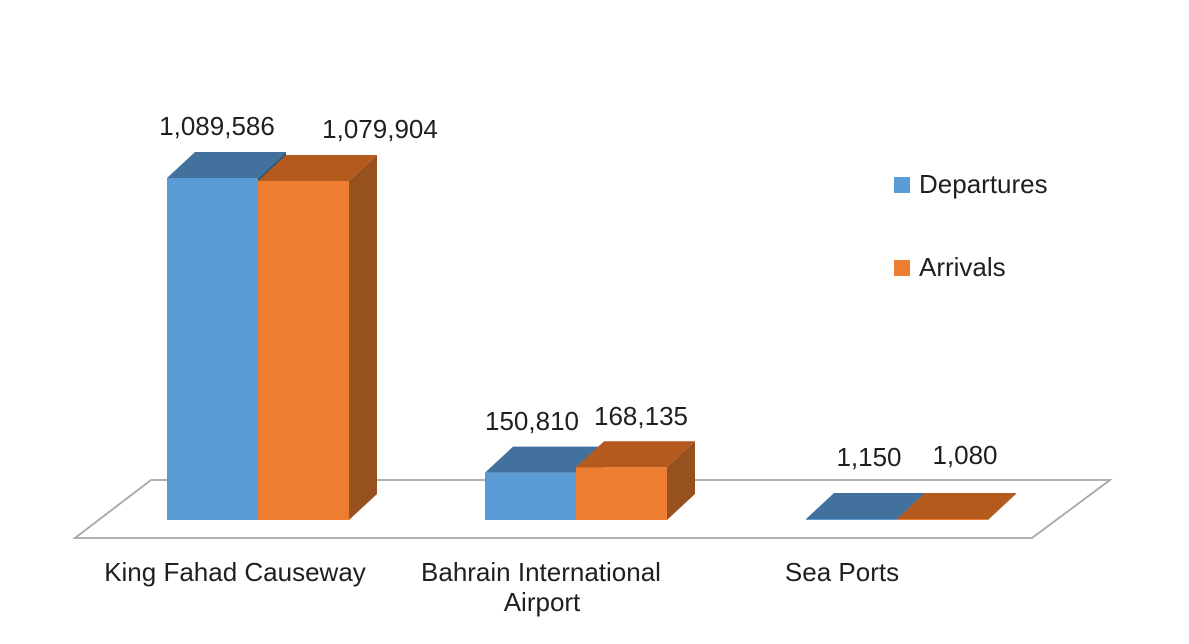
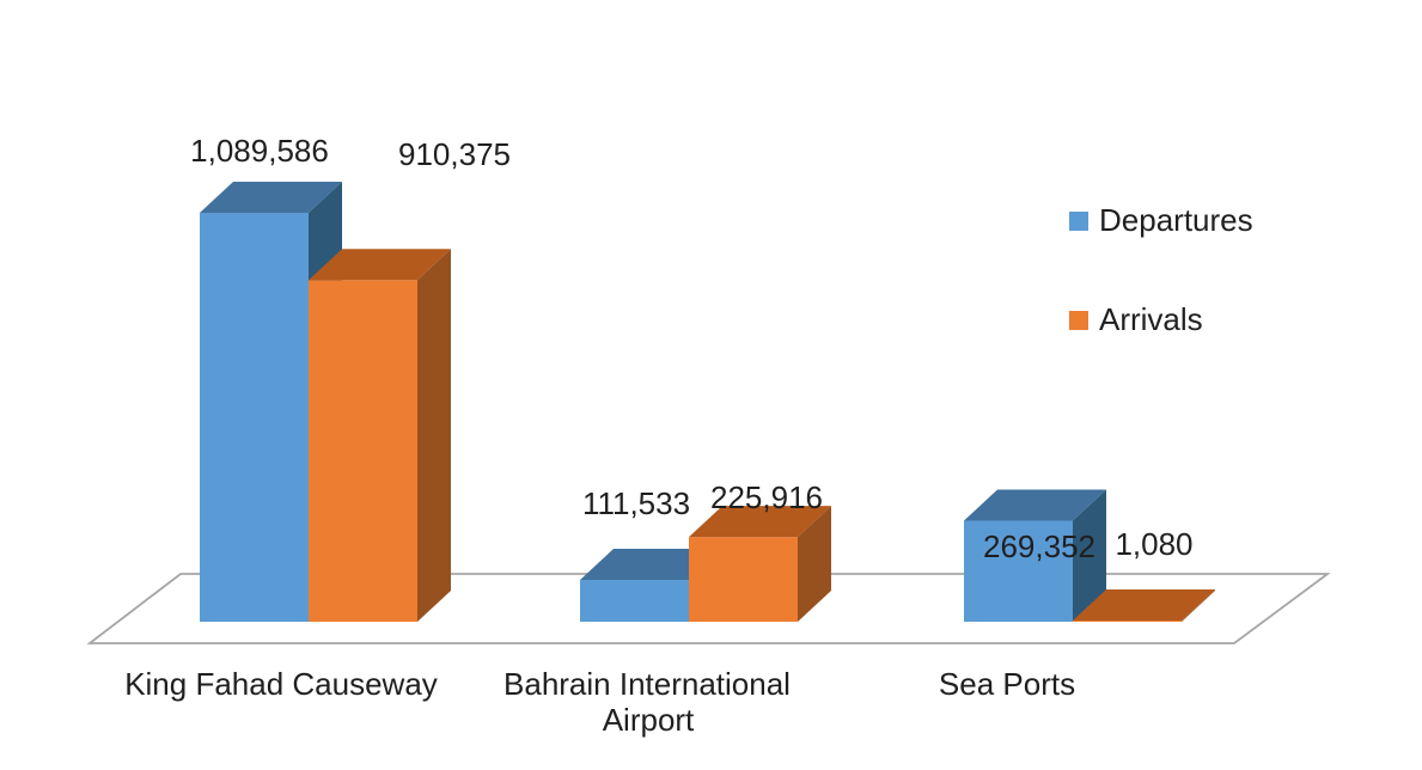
Arrivals/King Fahad Causeway: 1,079,904 -> 910,375
Departures/Bahrain International Airport: 150,810 -> 111,533
Arrivals/Bahrain International Airport: 168,135 -> 225,916
Departures/Sea Ports: 1,150 -> 269,352
